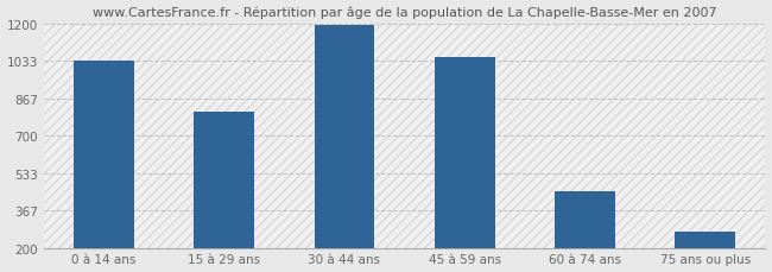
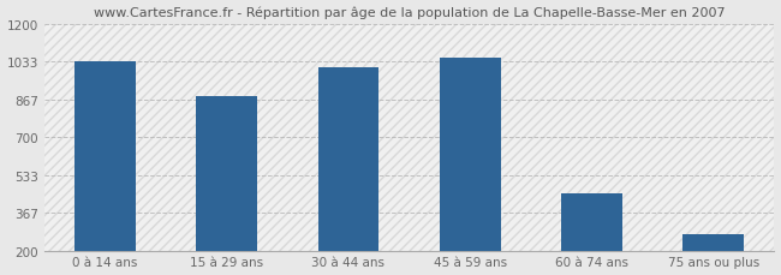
15 à 29 ans: 810 -> 880
30 à 44 ans: 1200 -> 1010
